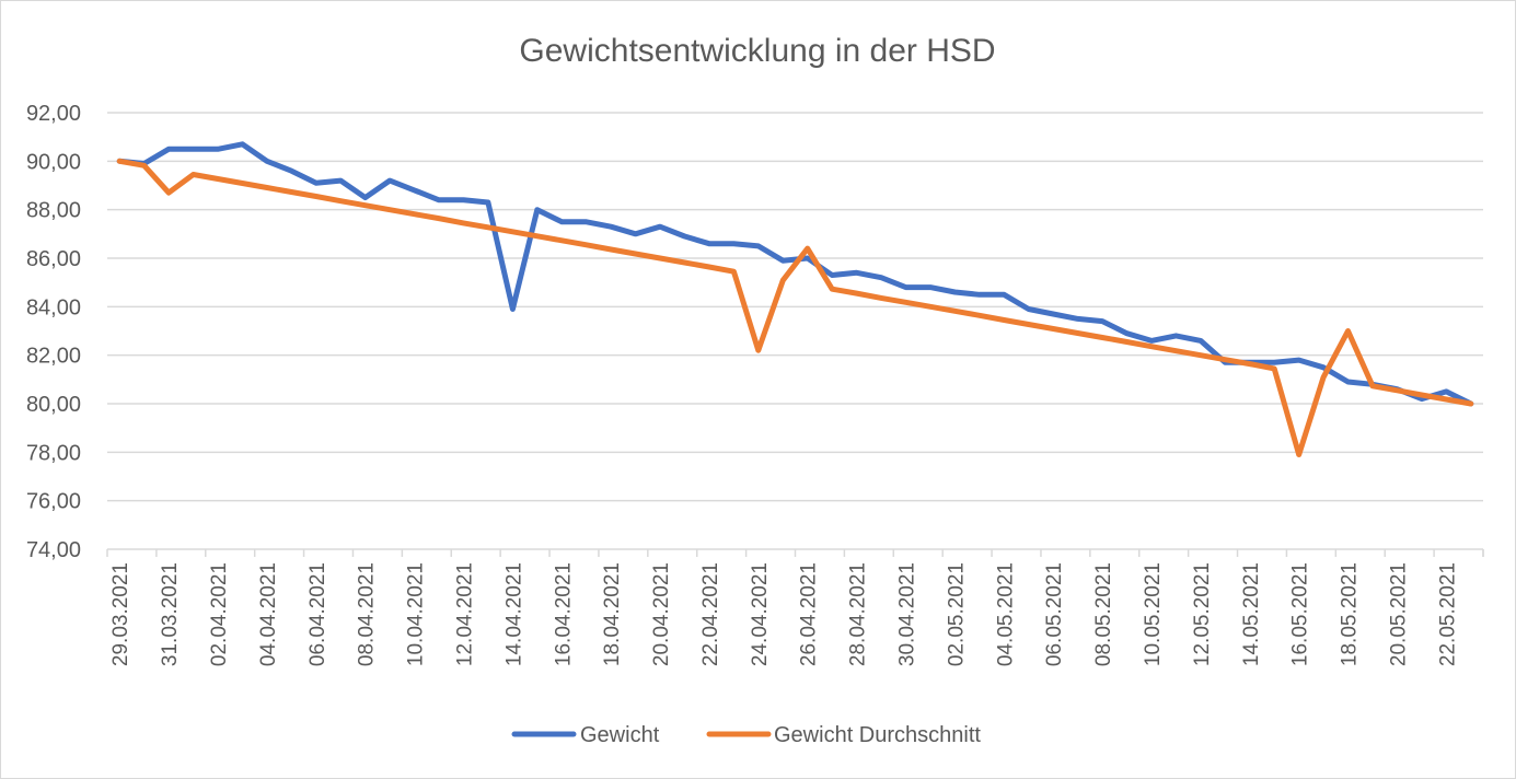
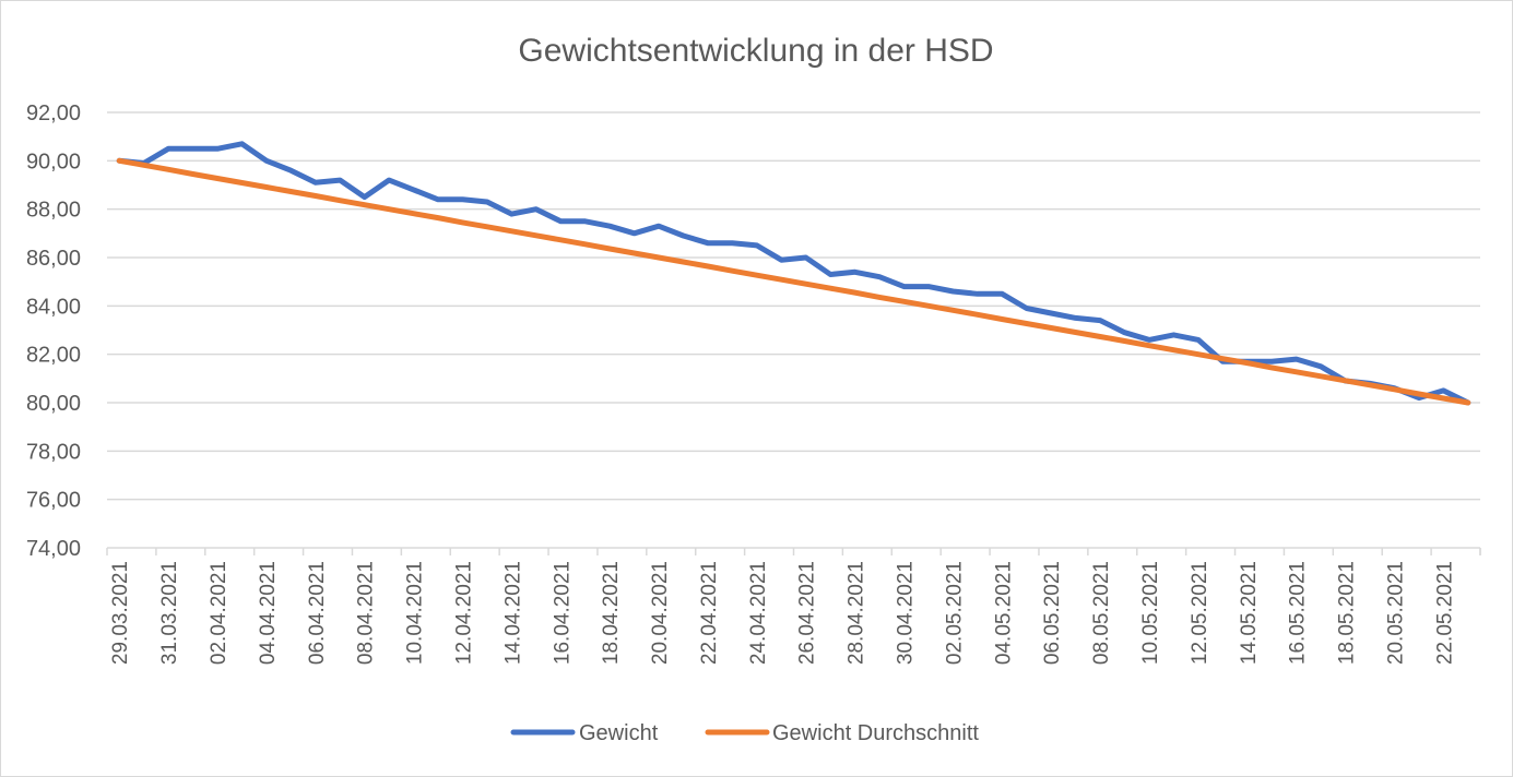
Gewicht Durchschnitt/31.03.2021: 88,7 -> 89,6
Gewicht/14.04.2021: 83,9 -> 87,8
Gewicht Durchschnitt/24.04.2021: 82,2 -> 85,3
Gewicht Durchschnitt/26.04.2021: 86,4 -> 84,9
Gewicht Durchschnitt/16.05.2021: 77,9 -> 81,3
Gewicht Durchschnitt/18.05.2021: 83,0 -> 80,9
